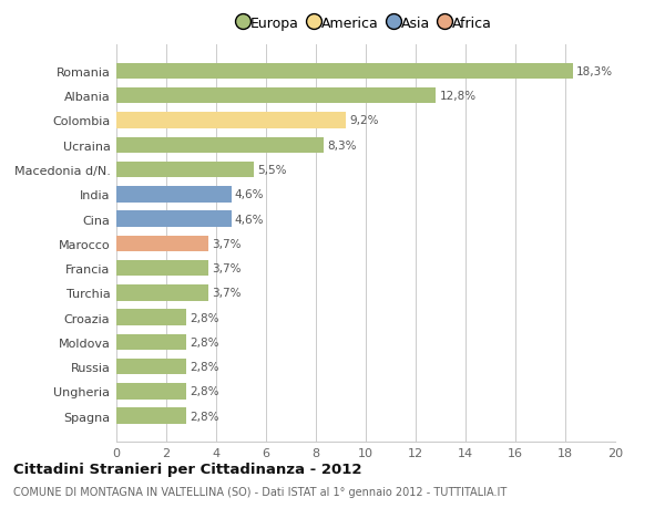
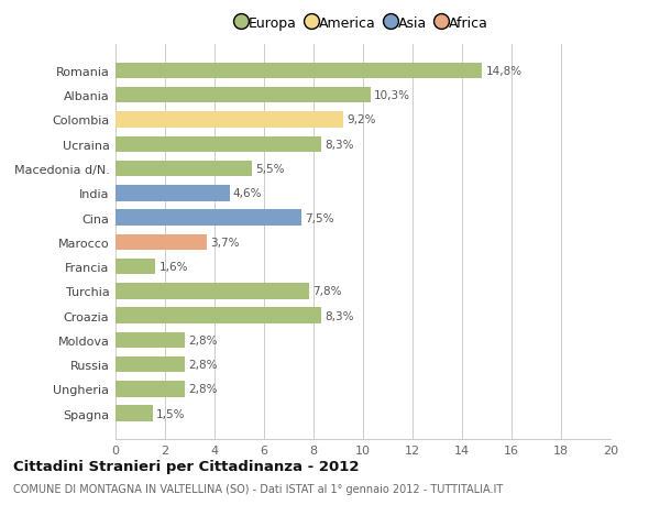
Romania: 18,3% -> 14,8%
Albania: 12,8% -> 10,3%
Cina: 4,6% -> 7,5%
Francia: 3,7% -> 1,6%
Turchia: 3,7% -> 7,8%
Croazia: 2,8% -> 8,3%
Spagna: 2,8% -> 1,5%
